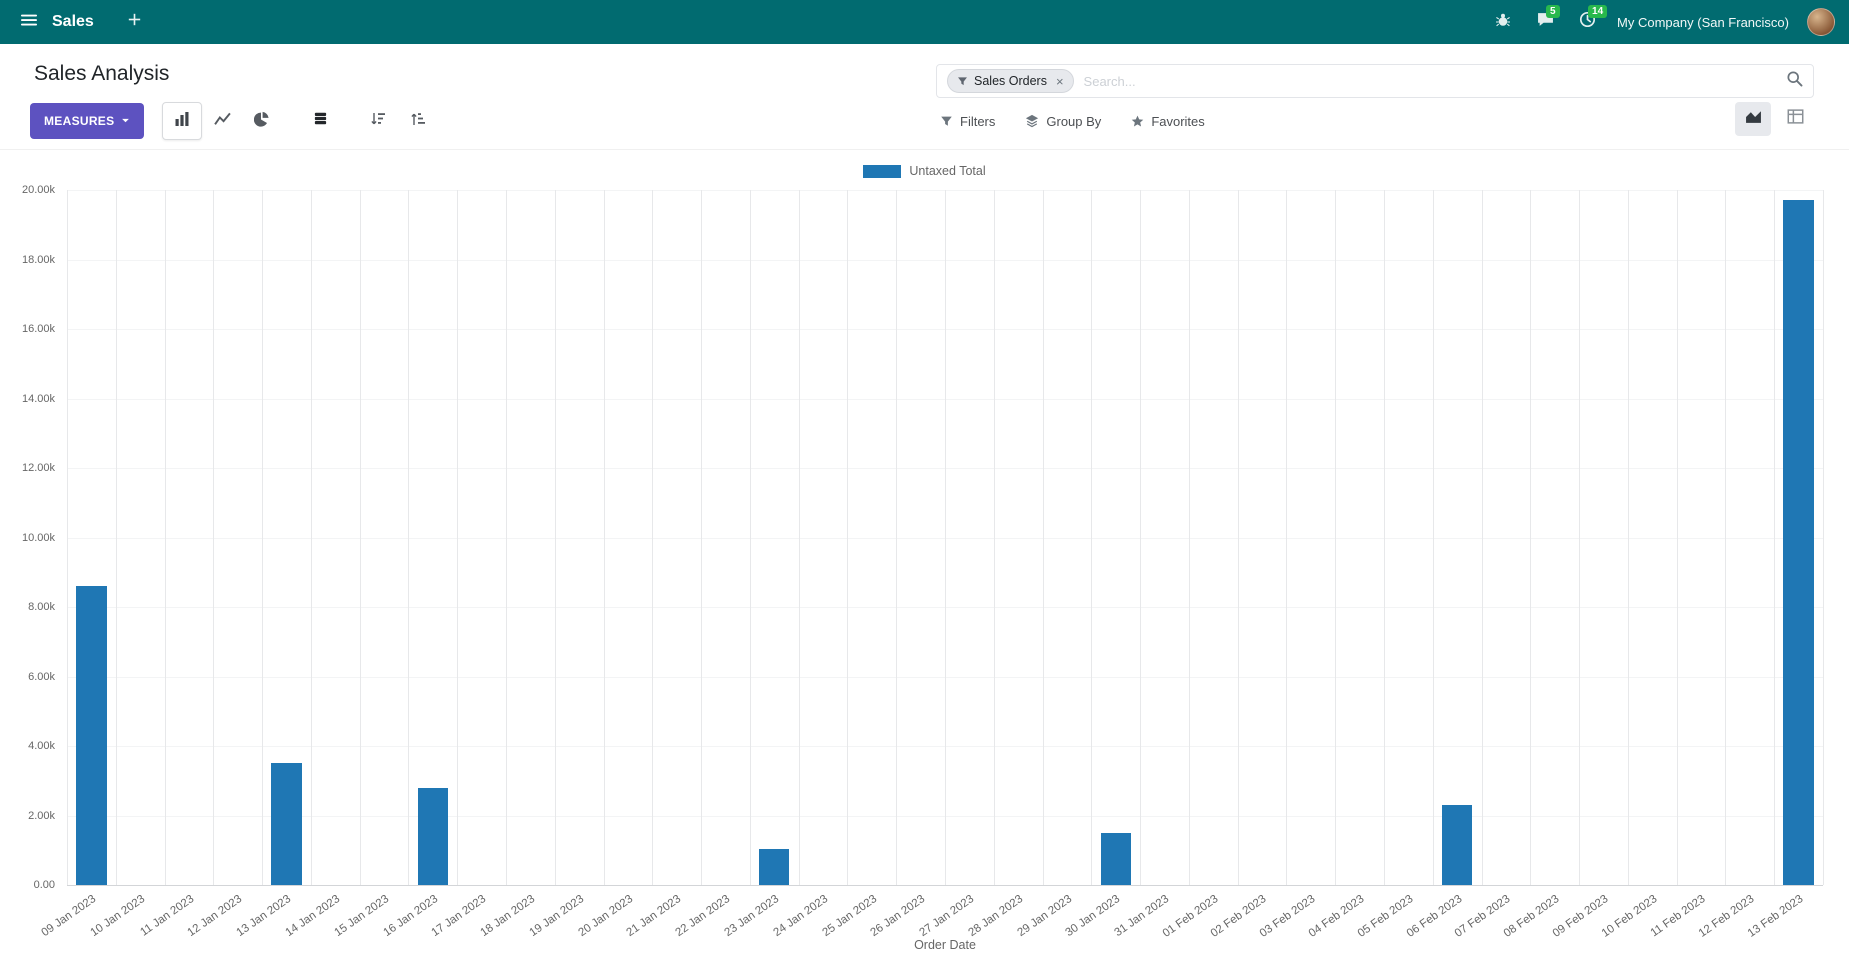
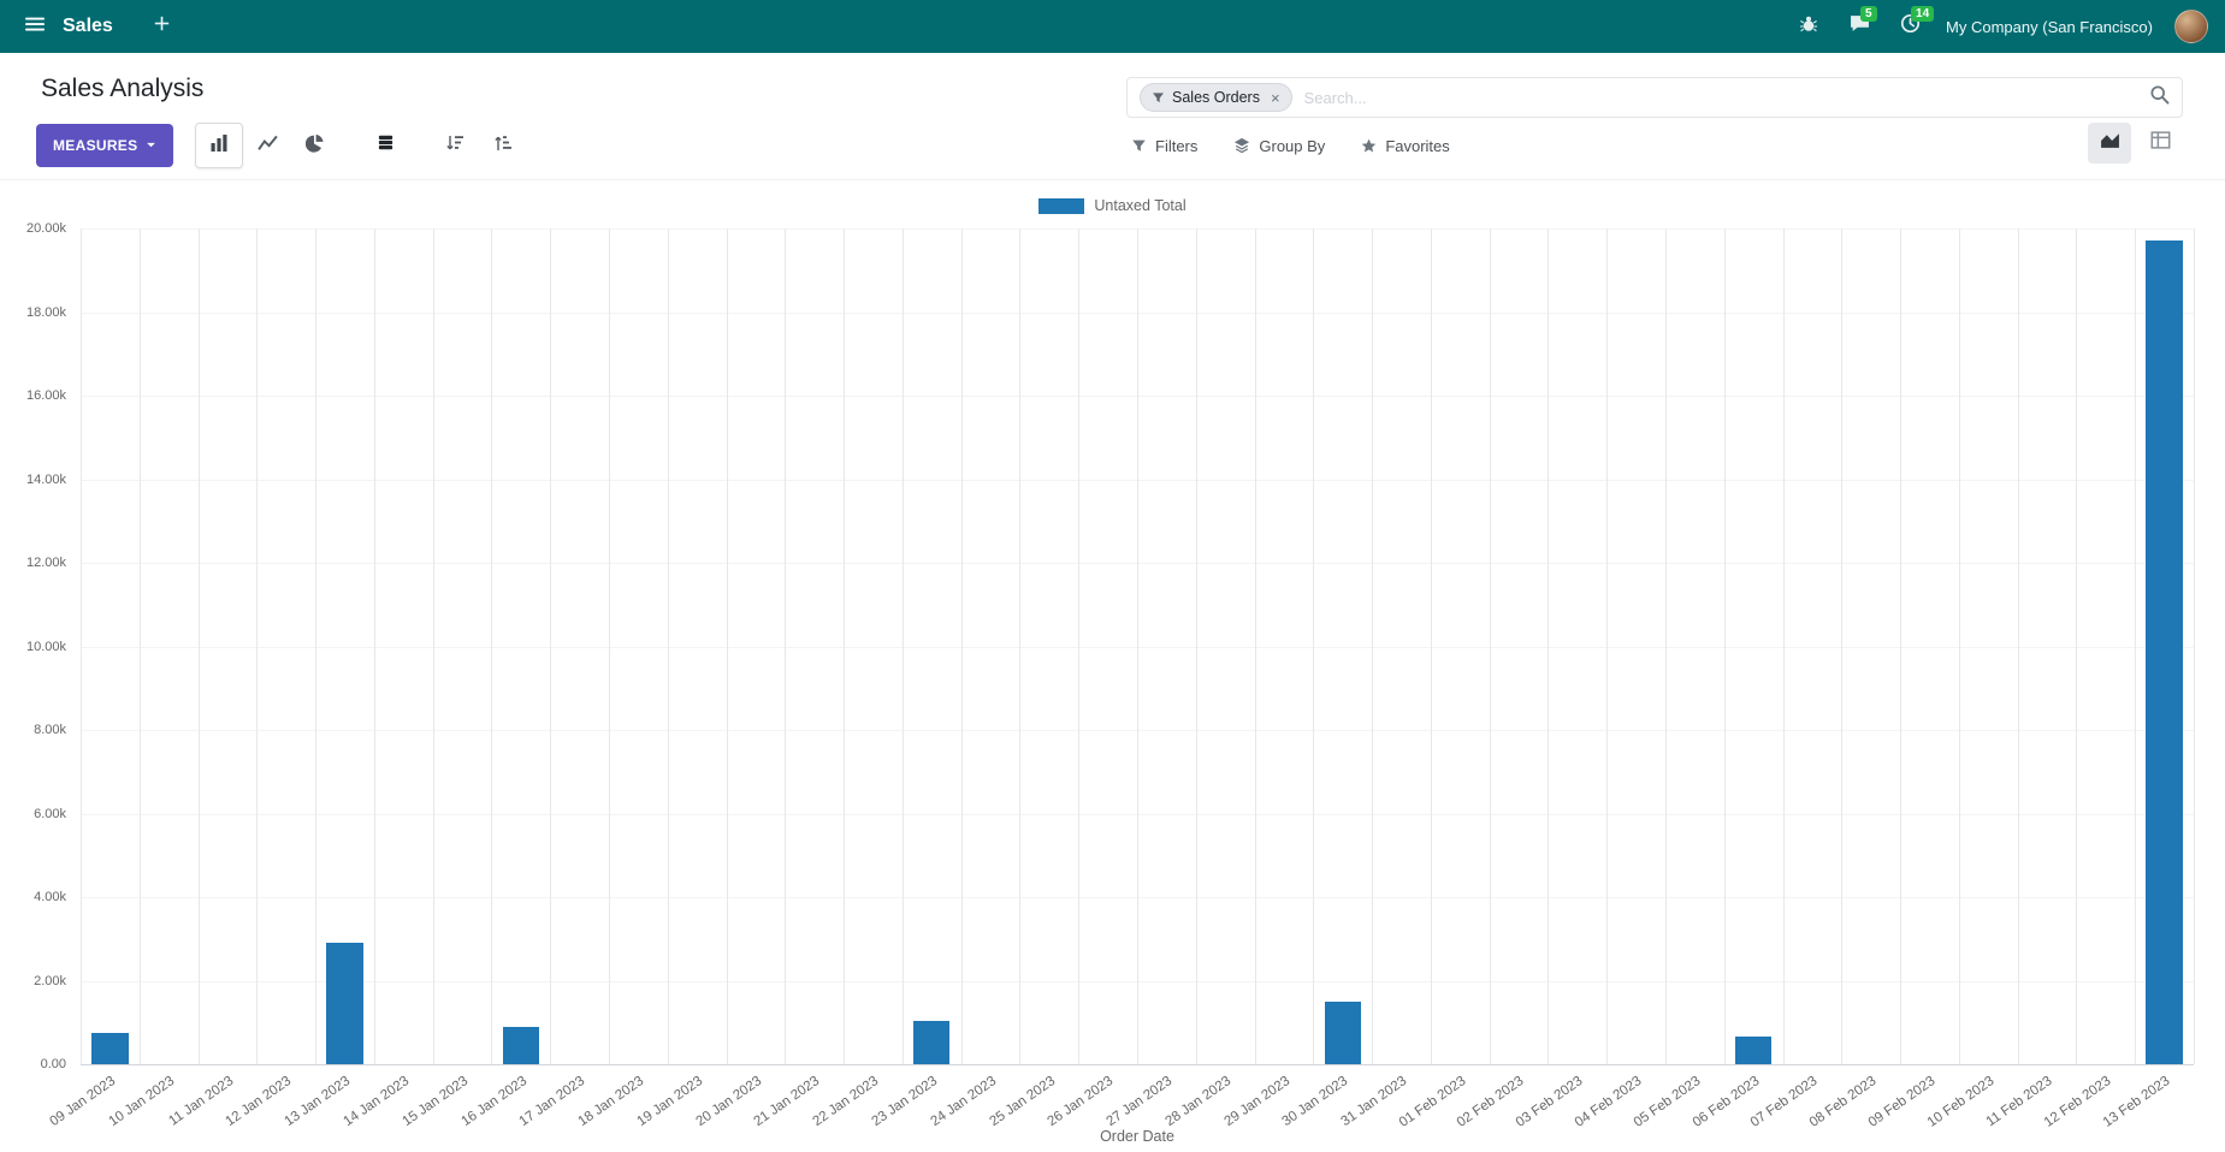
09 Jan 2023: 8.6k -> 0.8k
13 Jan 2023: 3.5k -> 2.9k
16 Jan 2023: 2.8k -> 0.9k
06 Feb 2023: 2.3k -> 0.6k
